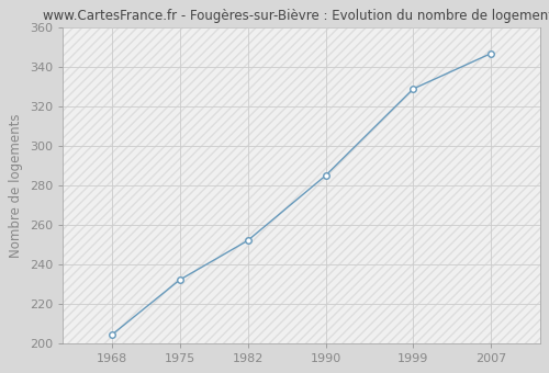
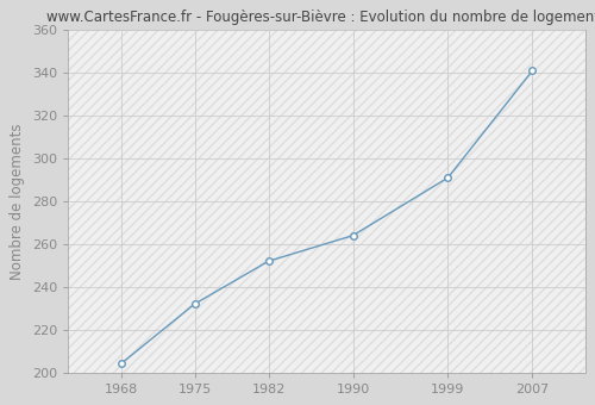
1990: 285 -> 264
1999: 329 -> 291
2007: 347 -> 341
